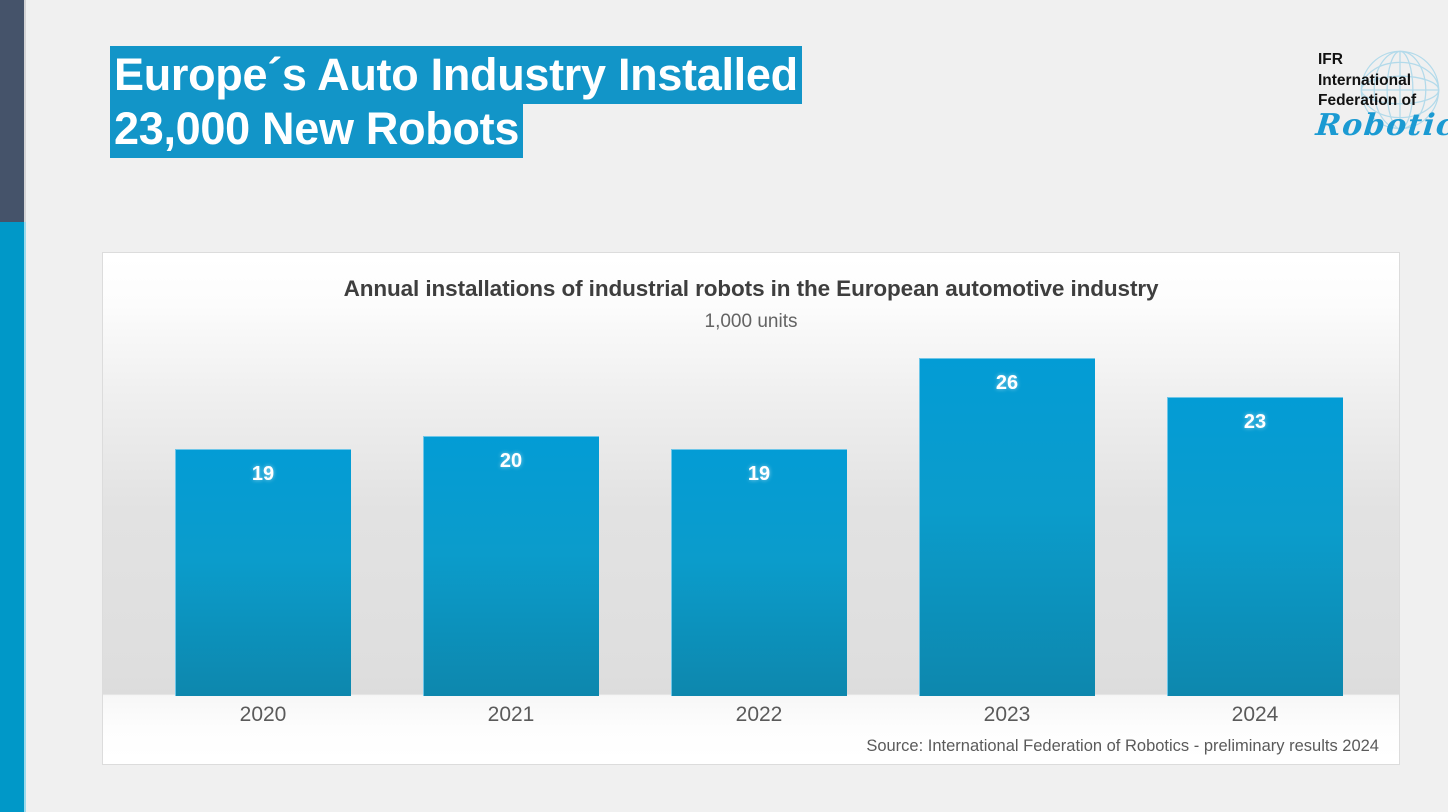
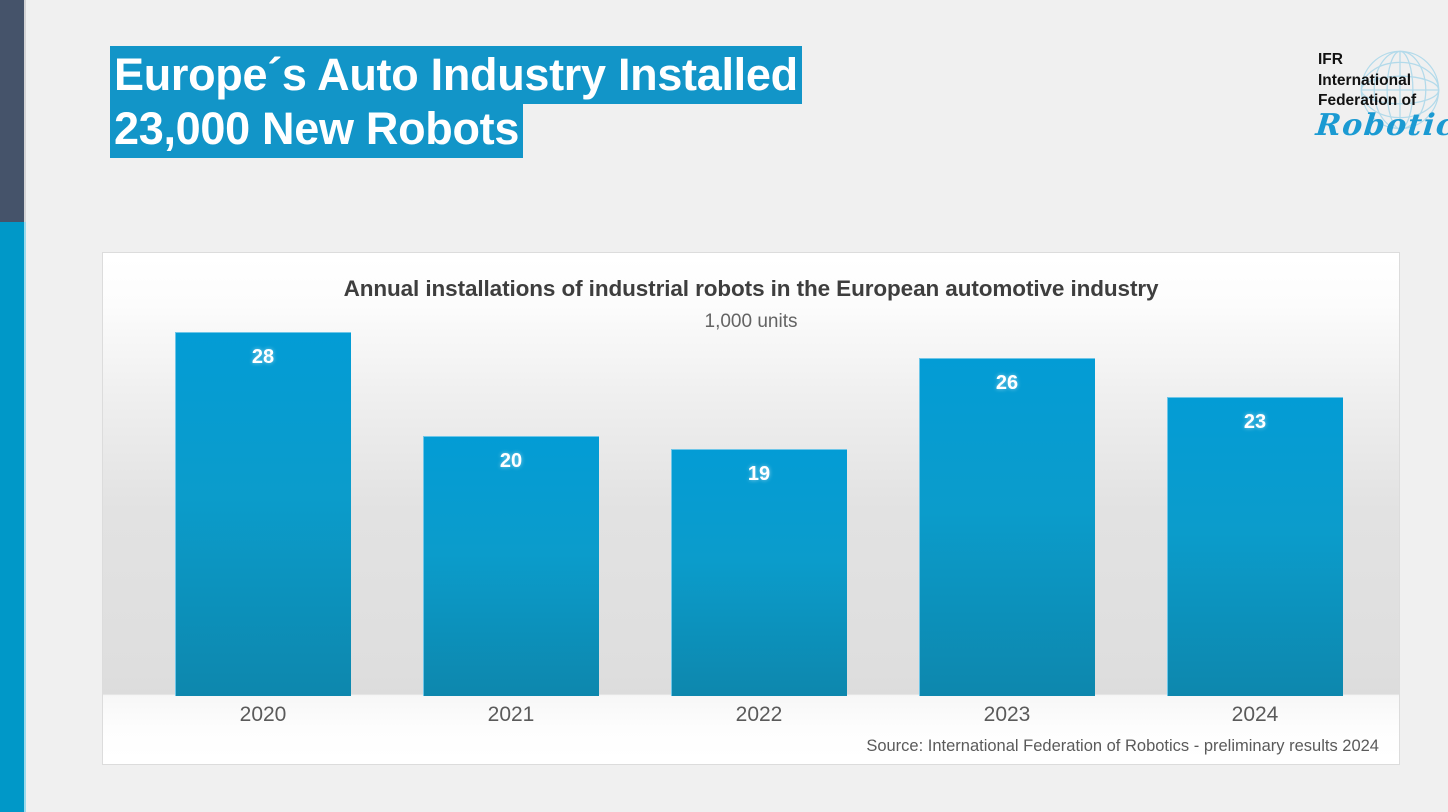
2020: 19 -> 28
